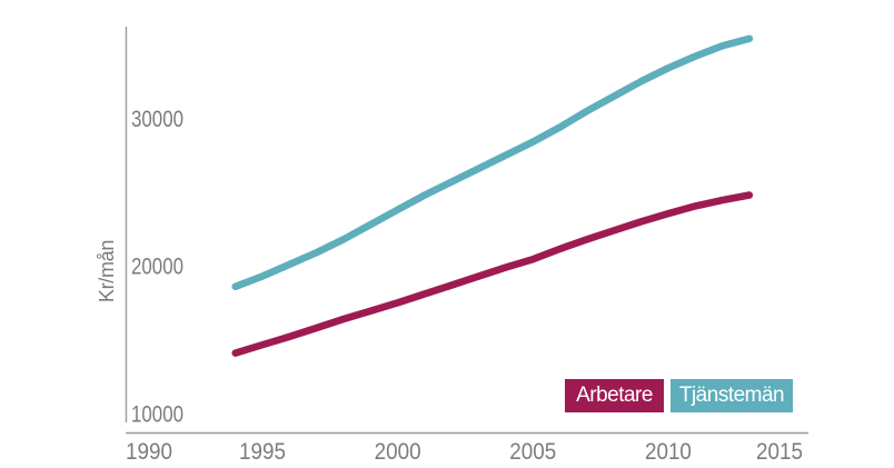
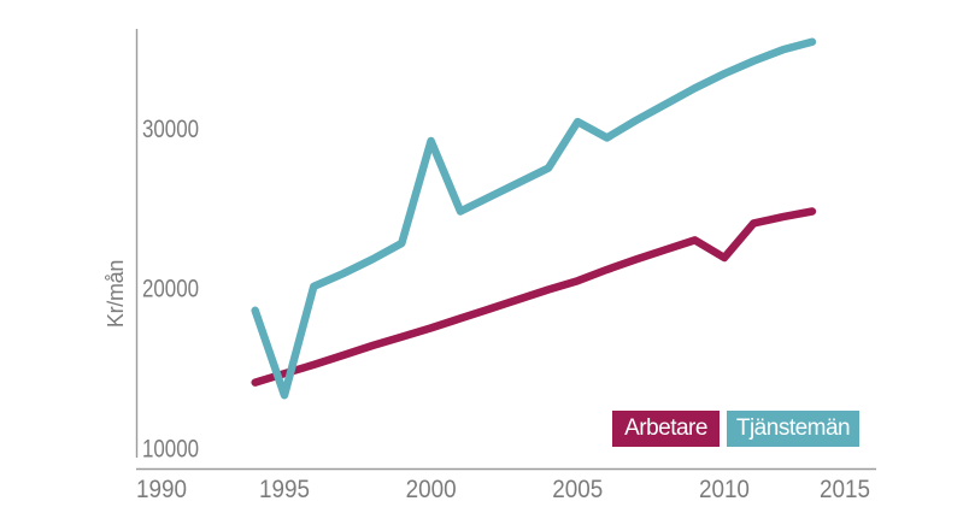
Tjänstemän/1995: 19300 -> 13300
Tjänstemän/2000: 23800 -> 29200
Tjänstemän/2005: 28400 -> 30400
Arbetare/2010: 23600 -> 21900
